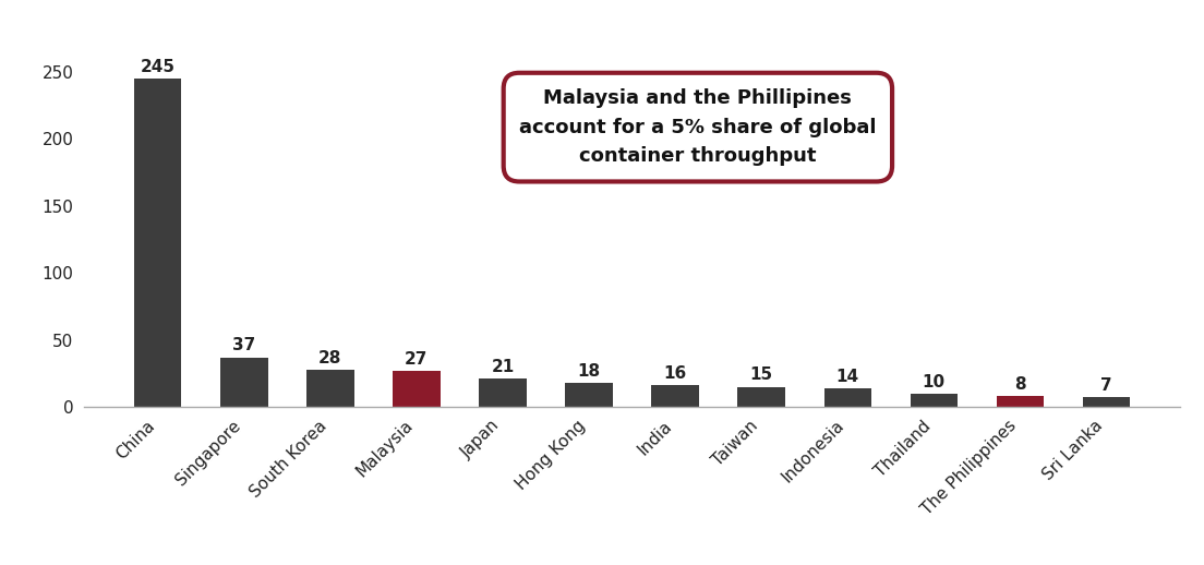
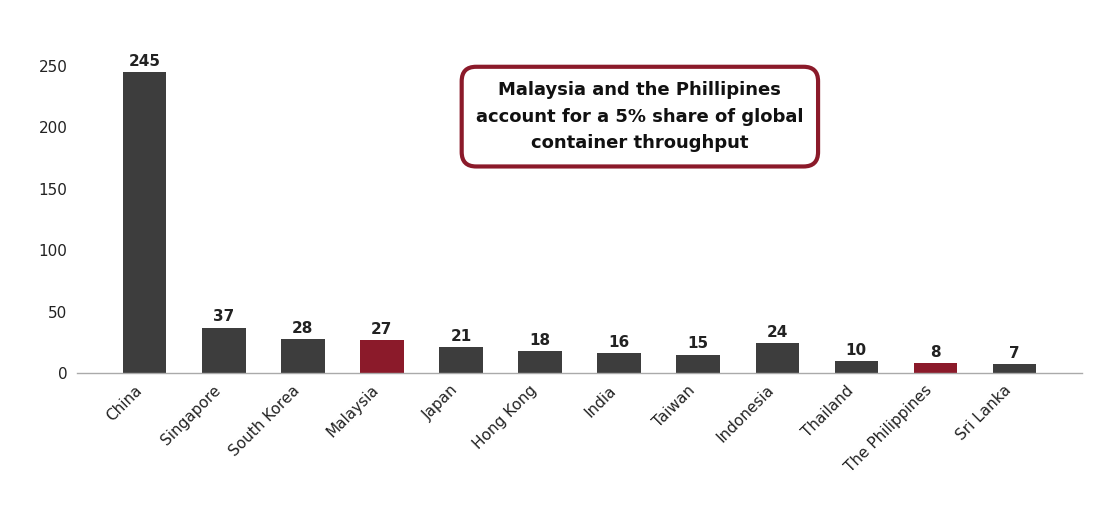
Indonesia: 14 -> 24
